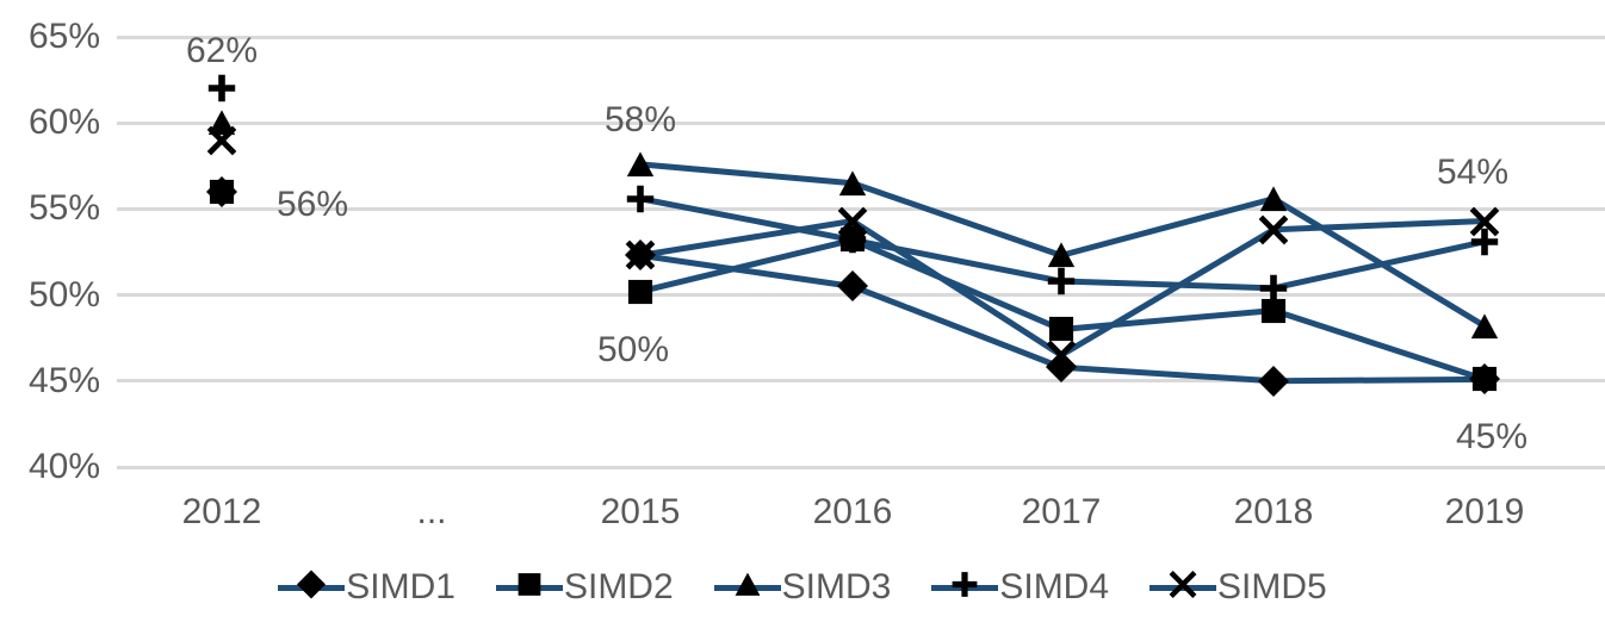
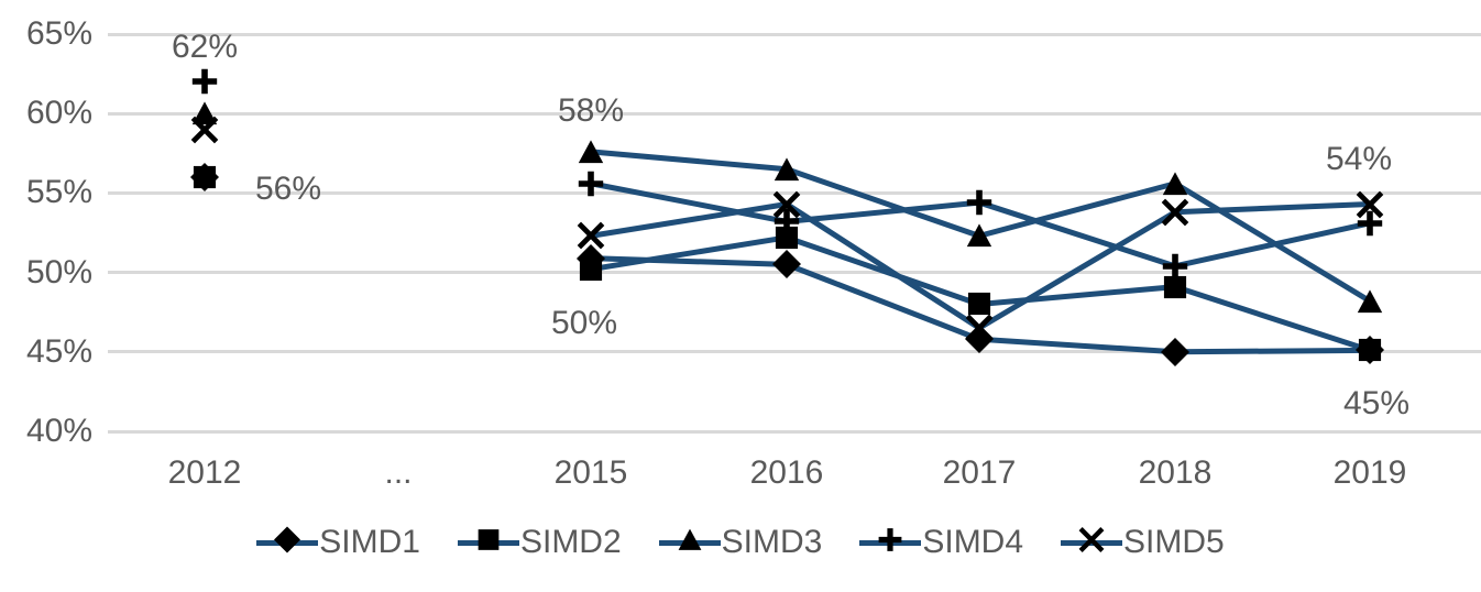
SIMD1/2015: 52.3% -> 50.9%
SIMD2/2016: 53.2% -> 52.2%
SIMD4/2017: 50.8% -> 54.4%
